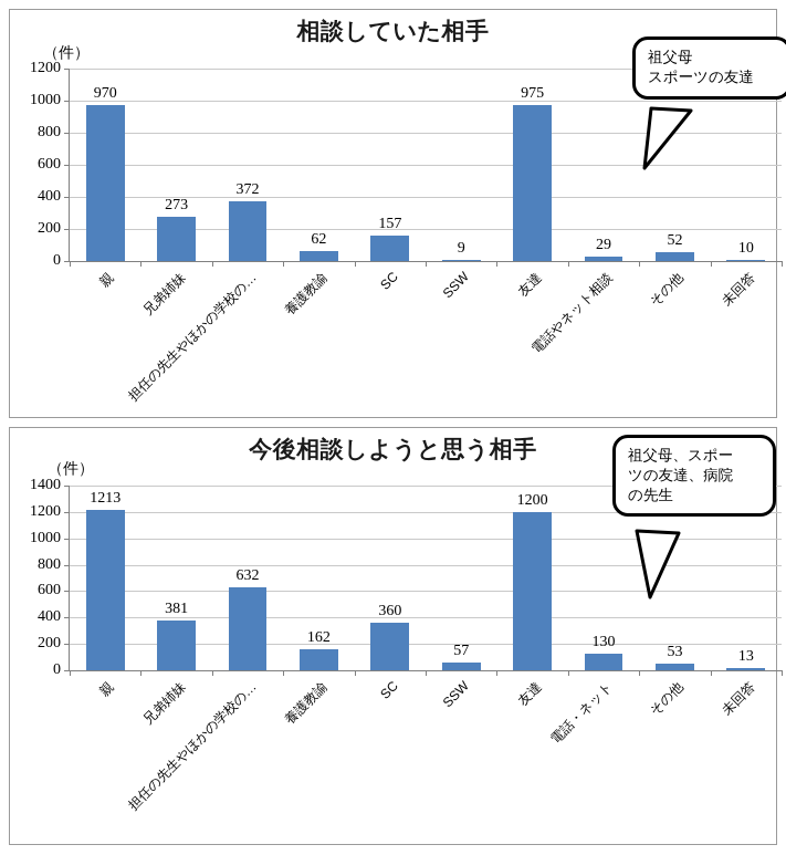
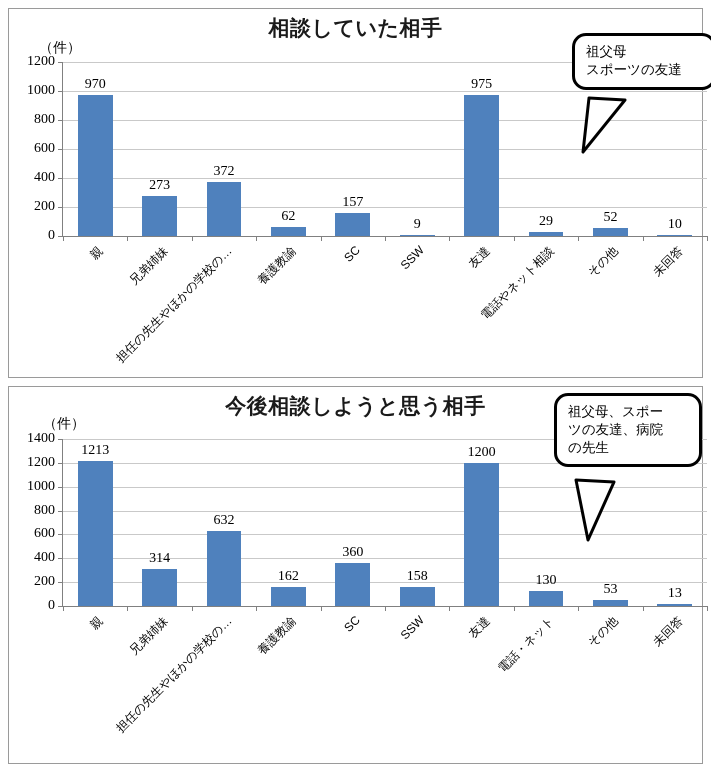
今後相談しようと思う相手/兄弟姉妹: 381 -> 314
今後相談しようと思う相手/SSW: 57 -> 158
